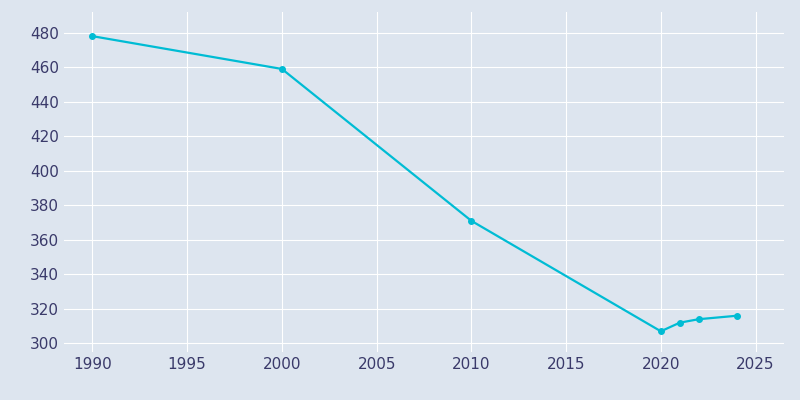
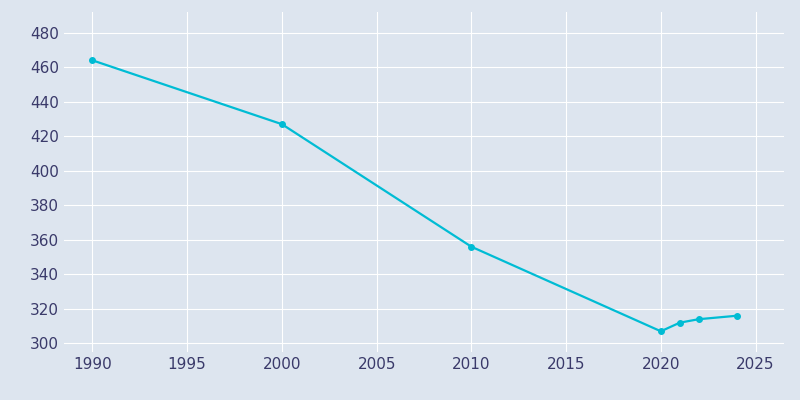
1990: 478 -> 464
2000: 459 -> 427
2010: 371 -> 356
